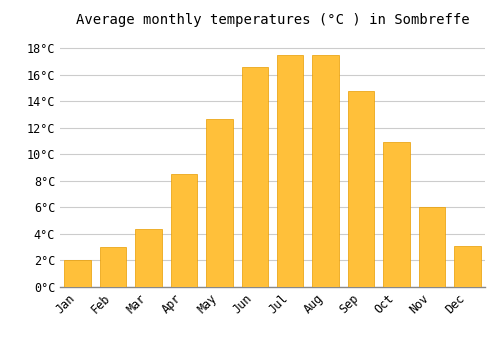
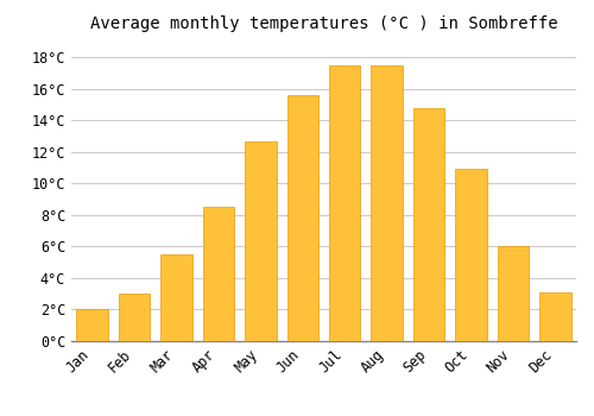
Mar: 4.4°C -> 5.5°C
Jun: 16.6°C -> 15.6°C
